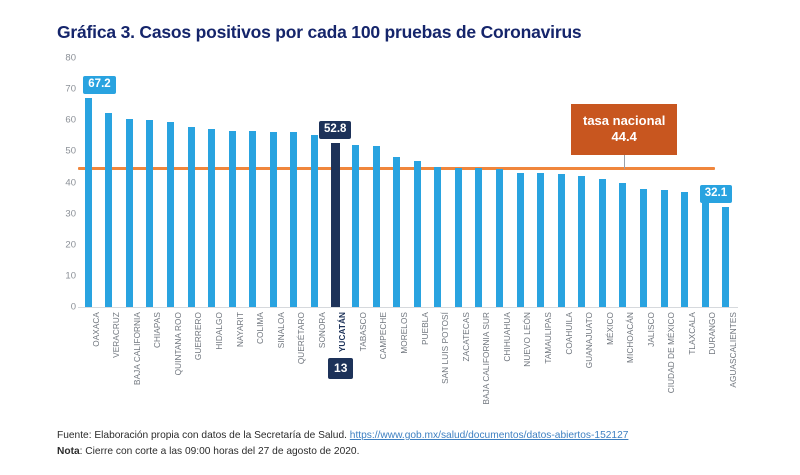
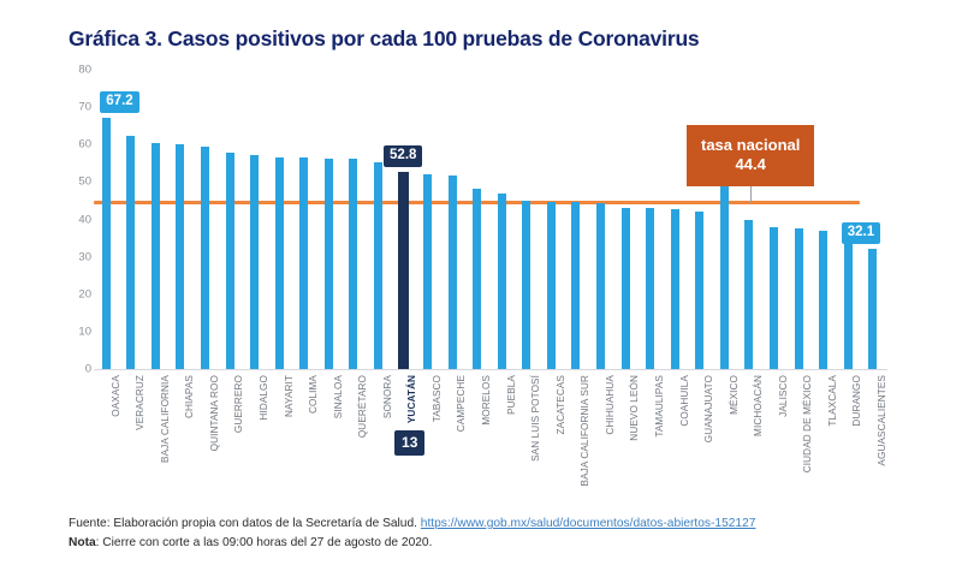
MÉXICO: 41 -> 59
